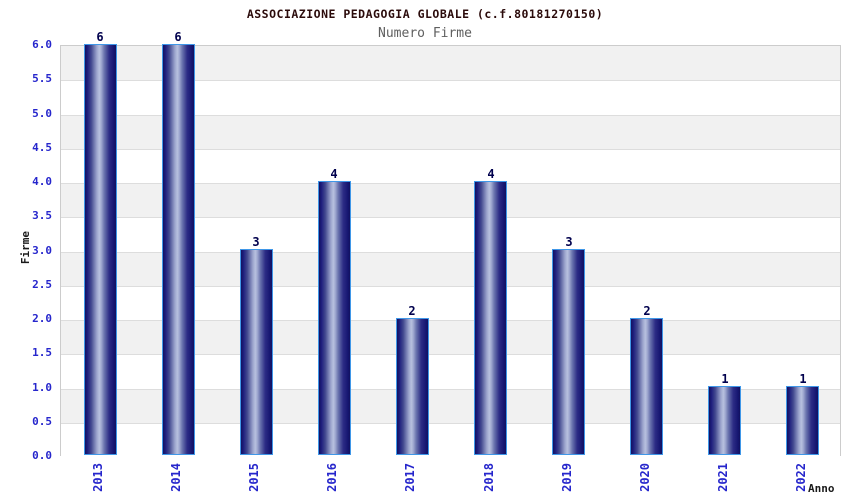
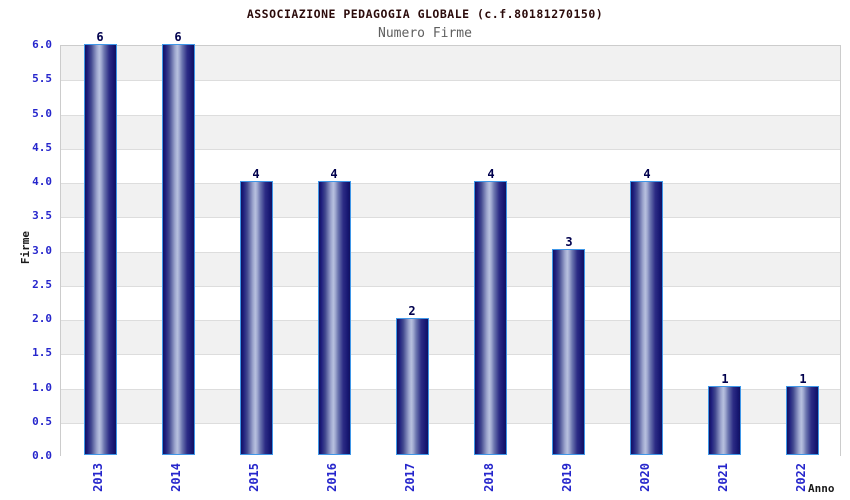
2015: 3 -> 4
2020: 2 -> 4
